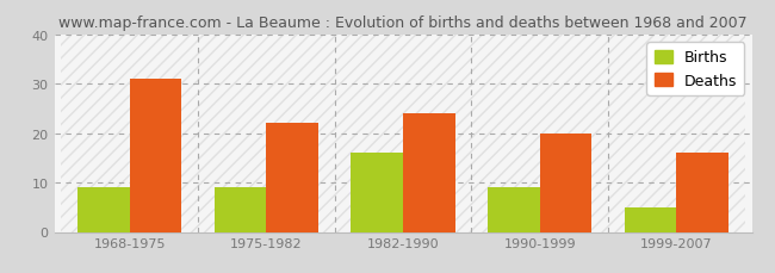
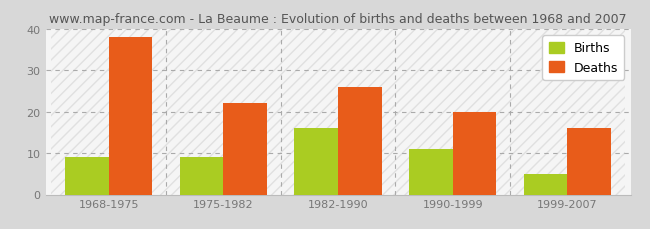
Deaths/1968-1975: 31 -> 38
Deaths/1982-1990: 24 -> 26
Births/1990-1999: 9 -> 11
